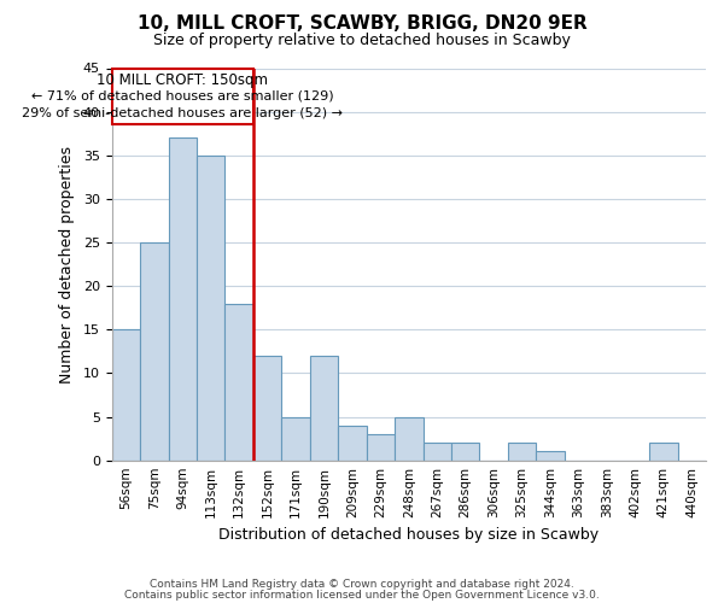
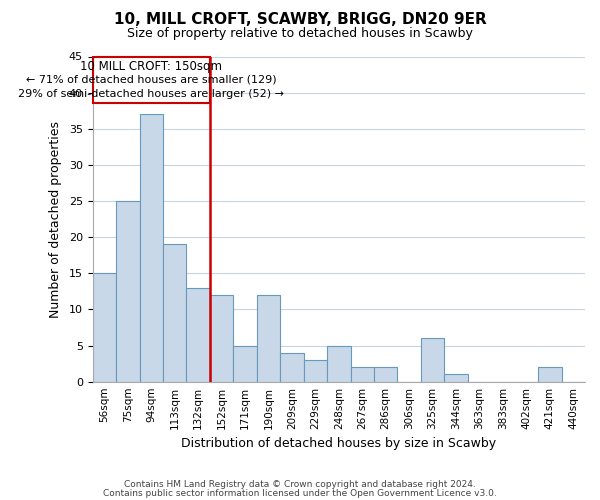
113sqm: 35 -> 19
132sqm: 18 -> 13
325sqm: 2 -> 6
